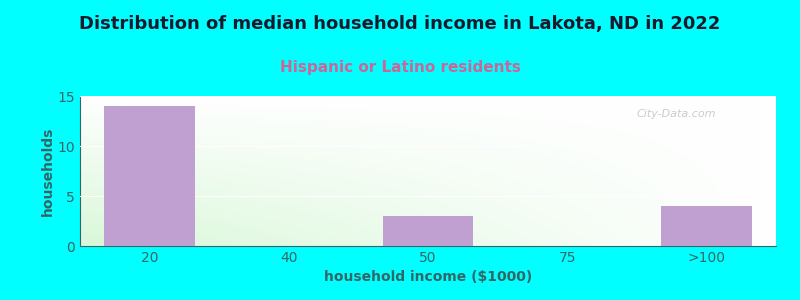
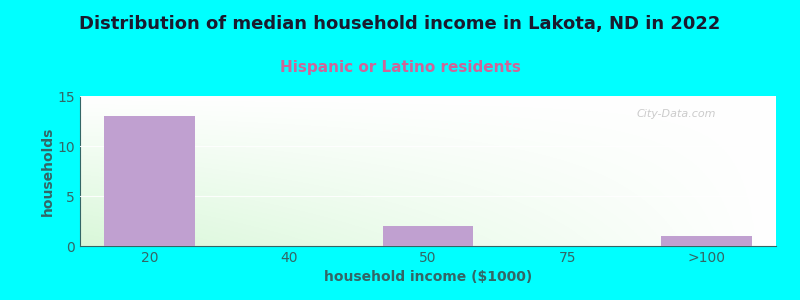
20: 14 -> 13
50: 3 -> 2
>100: 4 -> 1
